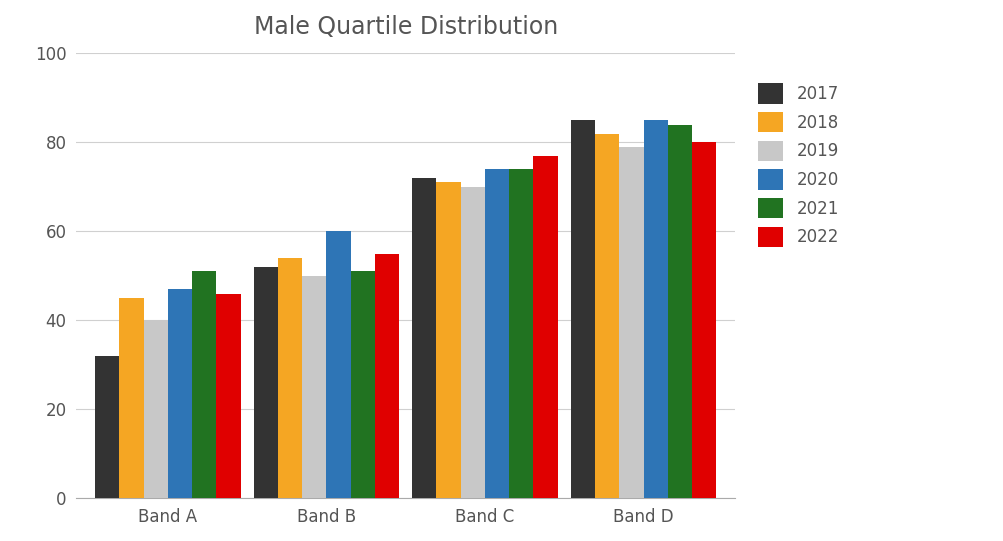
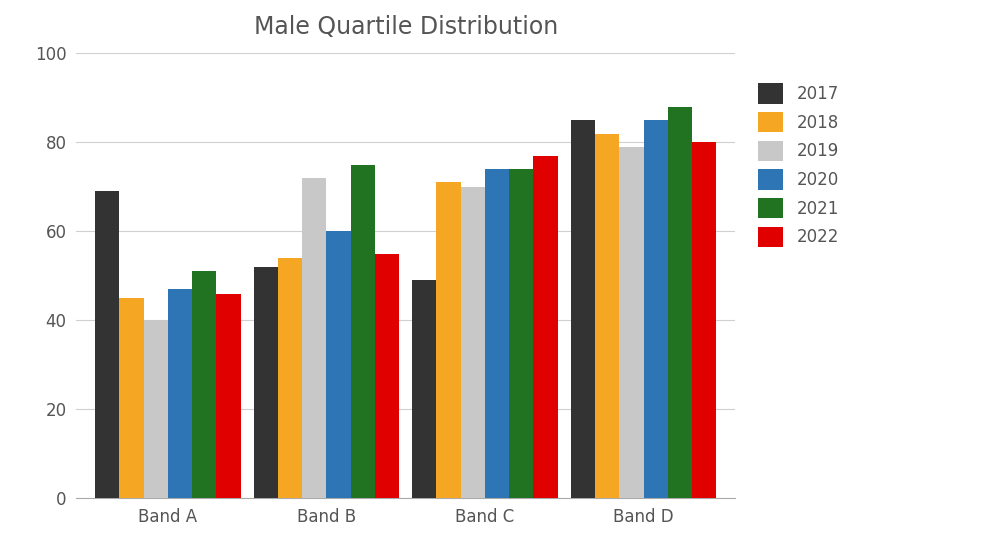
2017/Band A: 32 -> 69
2019/Band B: 50 -> 72
2021/Band B: 51 -> 75
2017/Band C: 72 -> 49
2021/Band D: 84 -> 88
